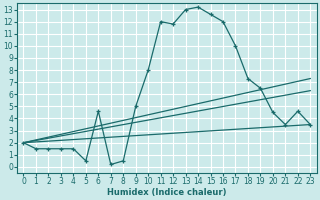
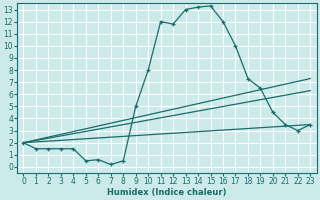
6: 4.6 -> 0.6
15: 12.6 -> 13.3
22: 4.6 -> 3.0
